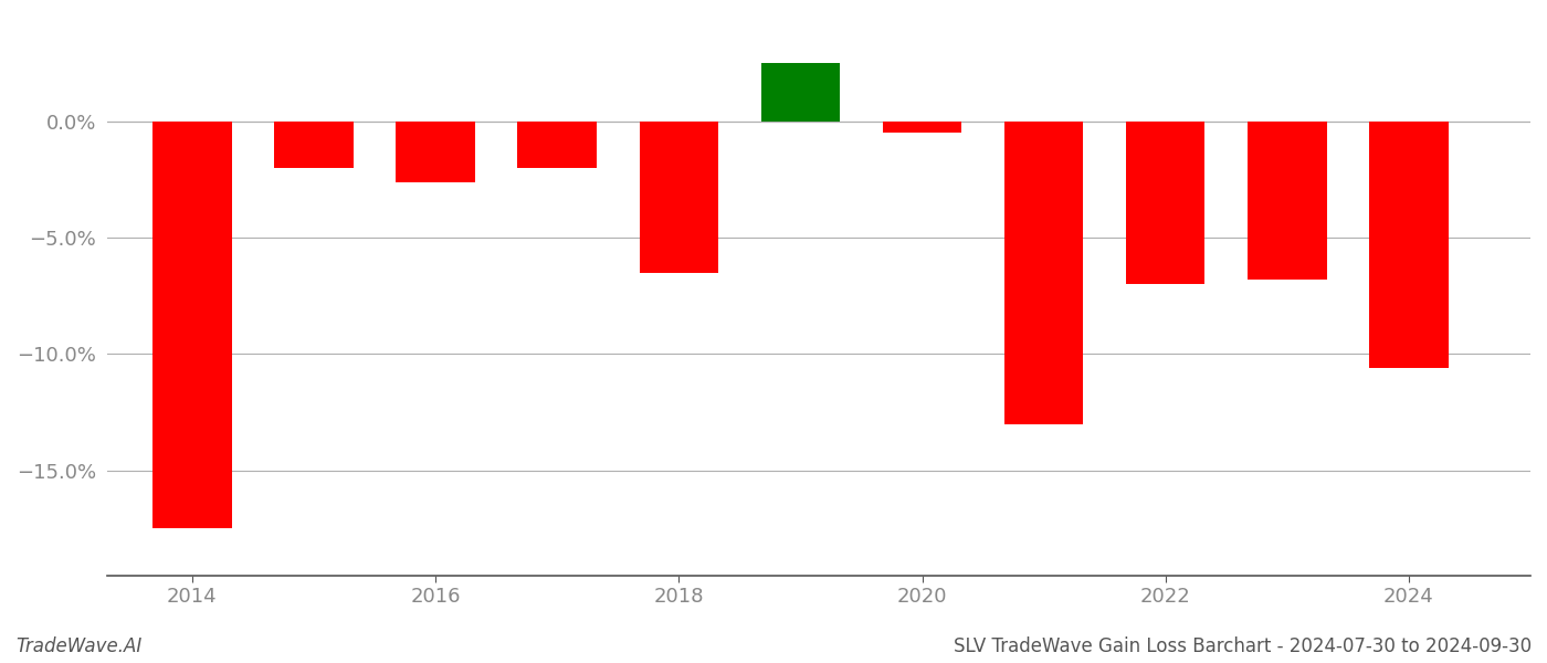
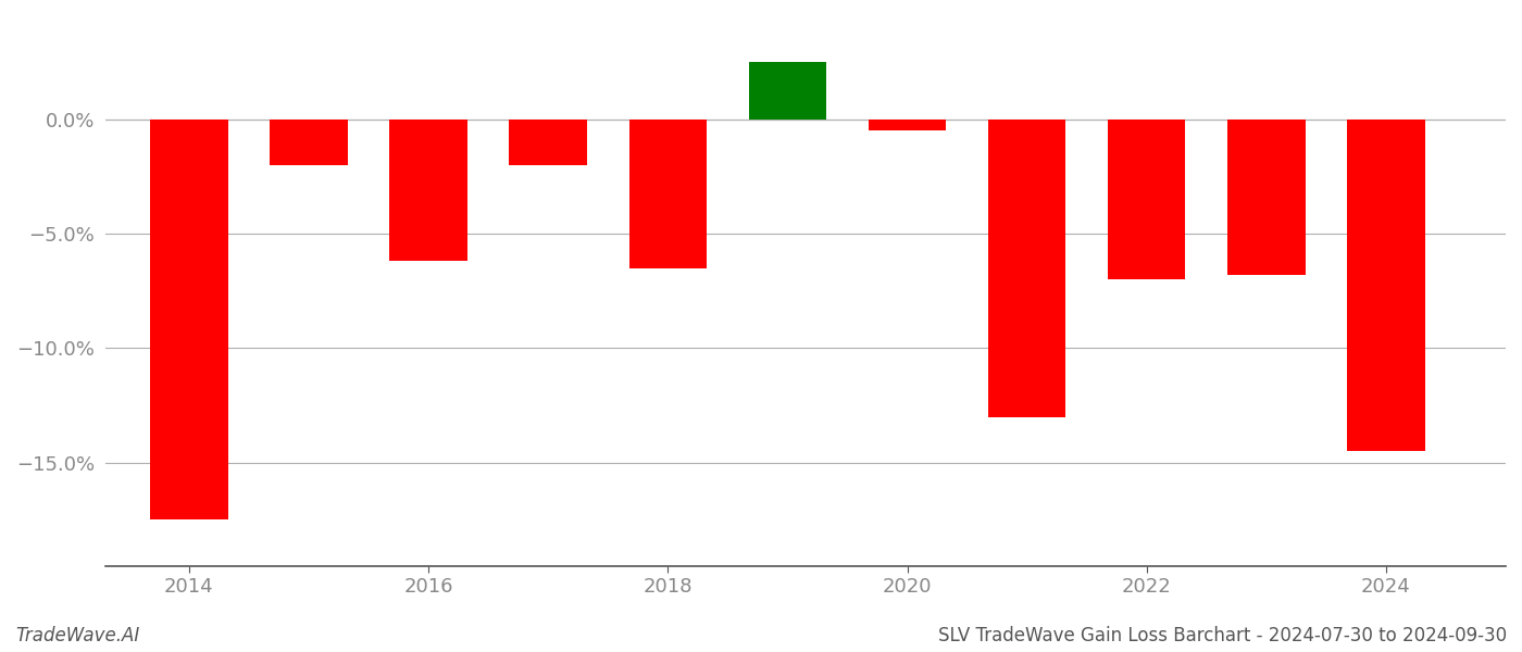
2016: -2.6% -> -6.2%
2024: -10.6% -> -14.5%
